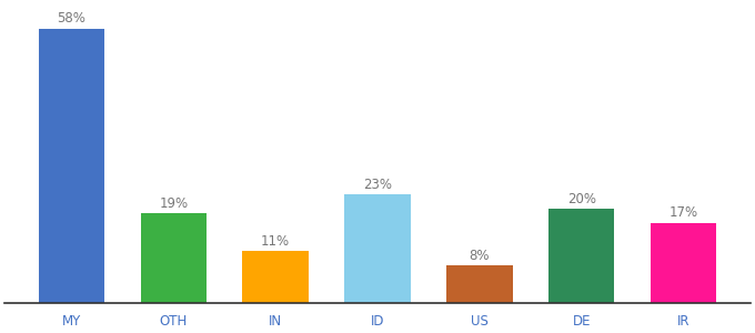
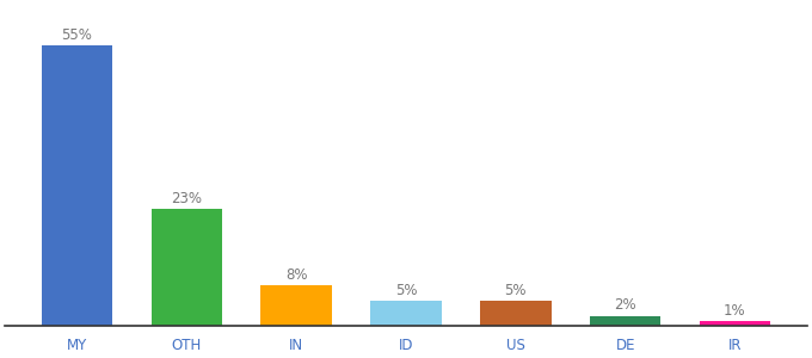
MY: 58% -> 55%
OTH: 19% -> 23%
IN: 11% -> 8%
ID: 23% -> 5%
US: 8% -> 5%
DE: 20% -> 2%
IR: 17% -> 1%
